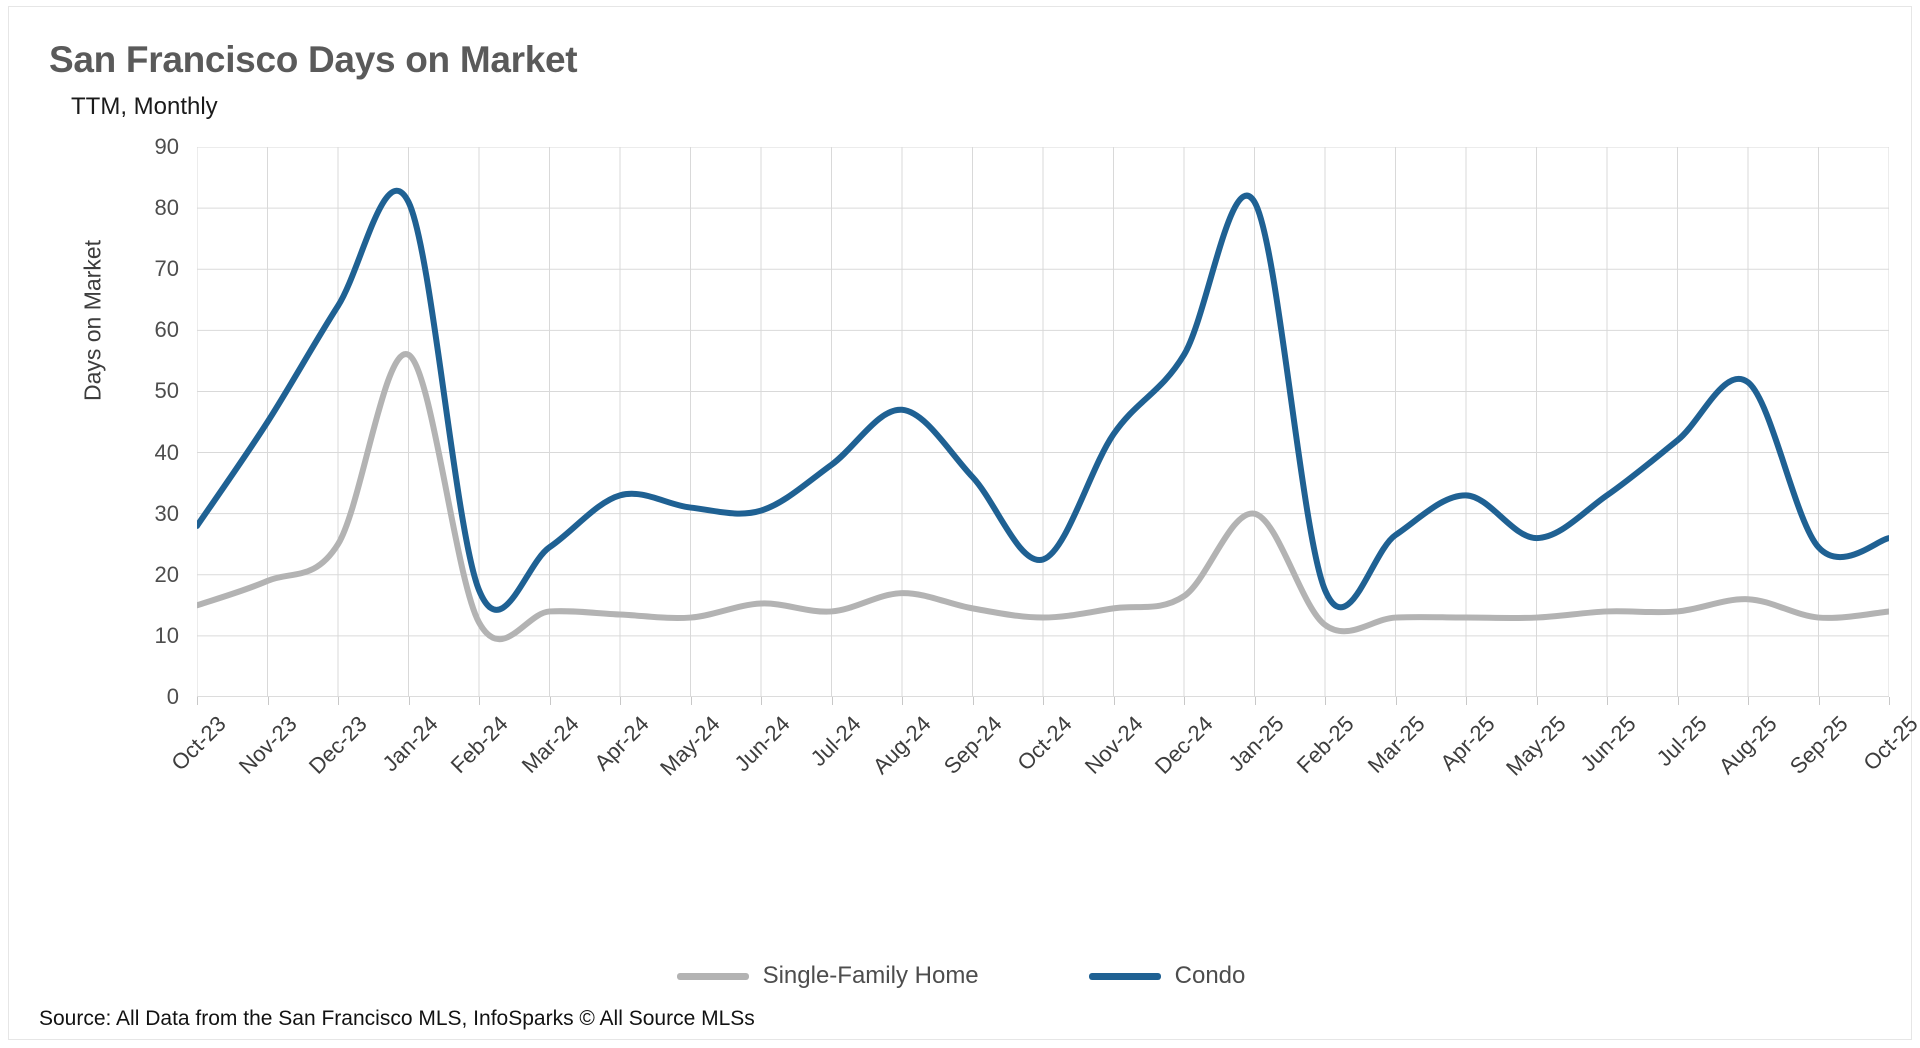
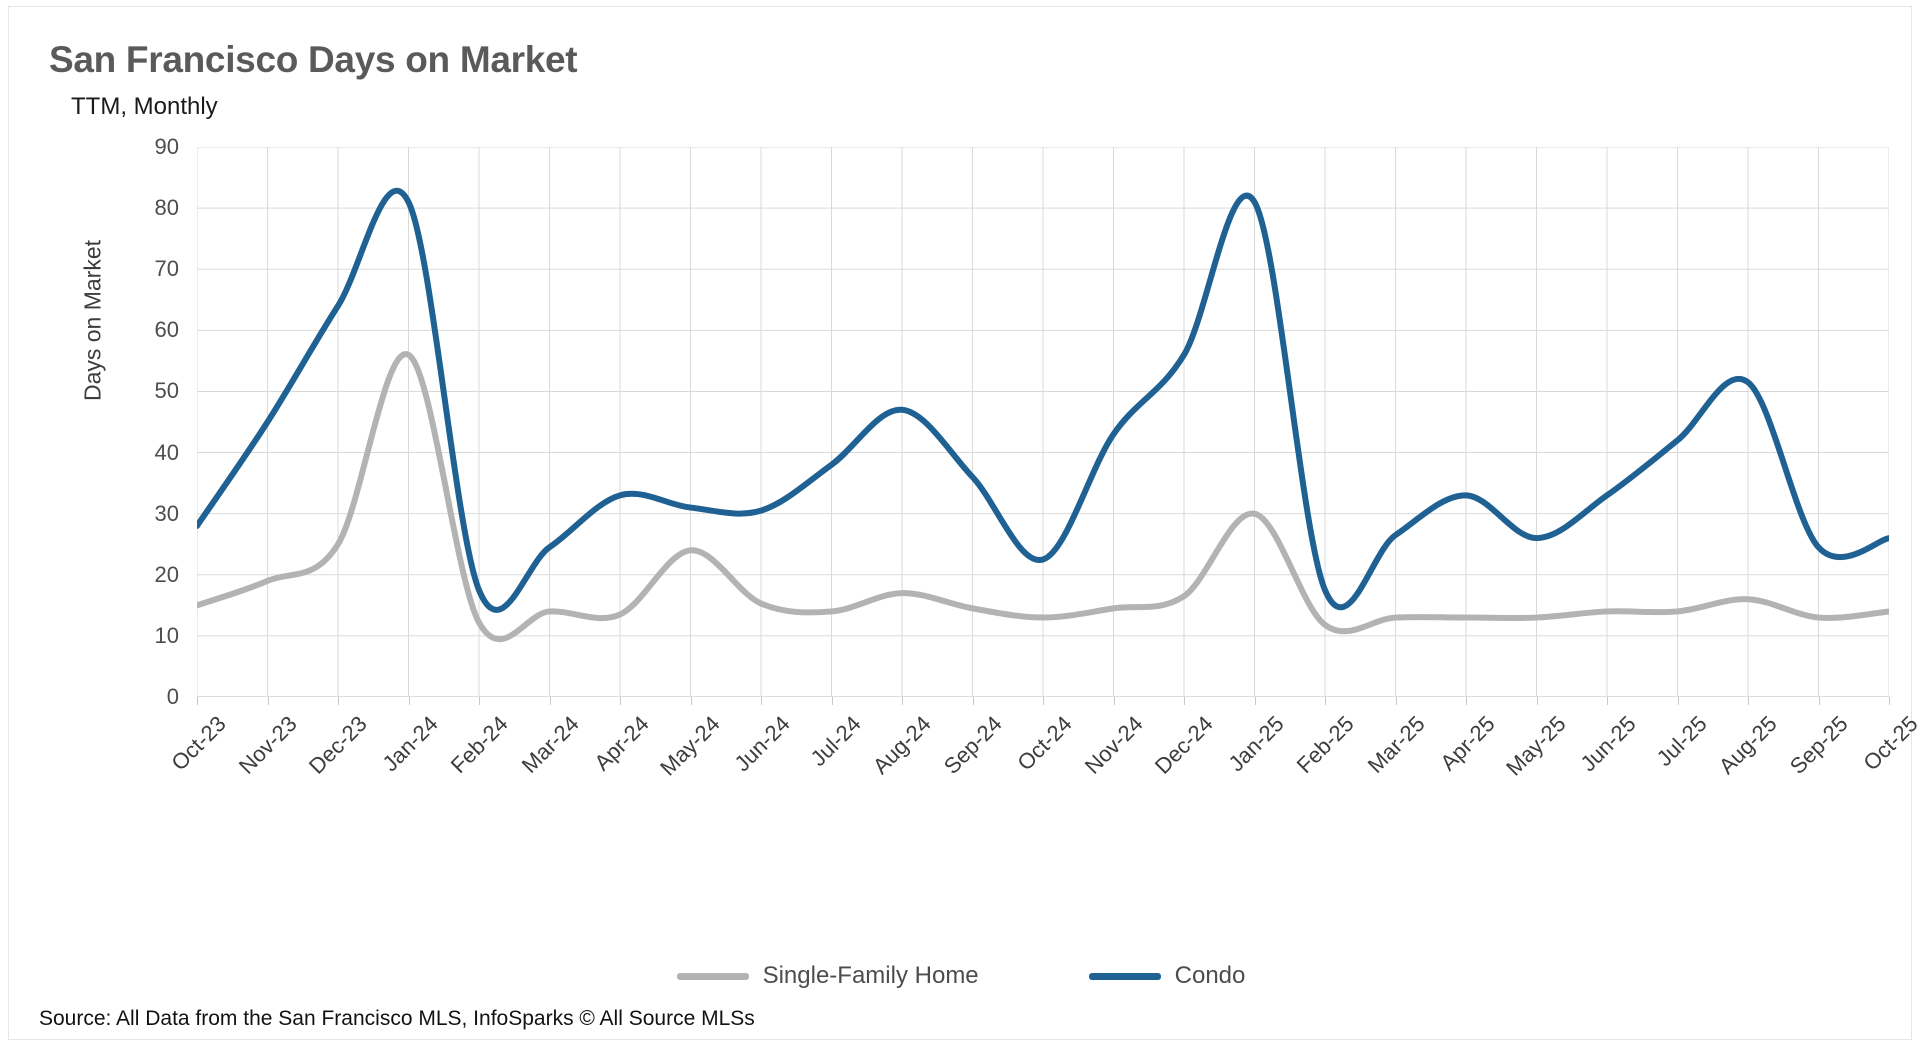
Single-Family Home/May-24: 13 -> 24
